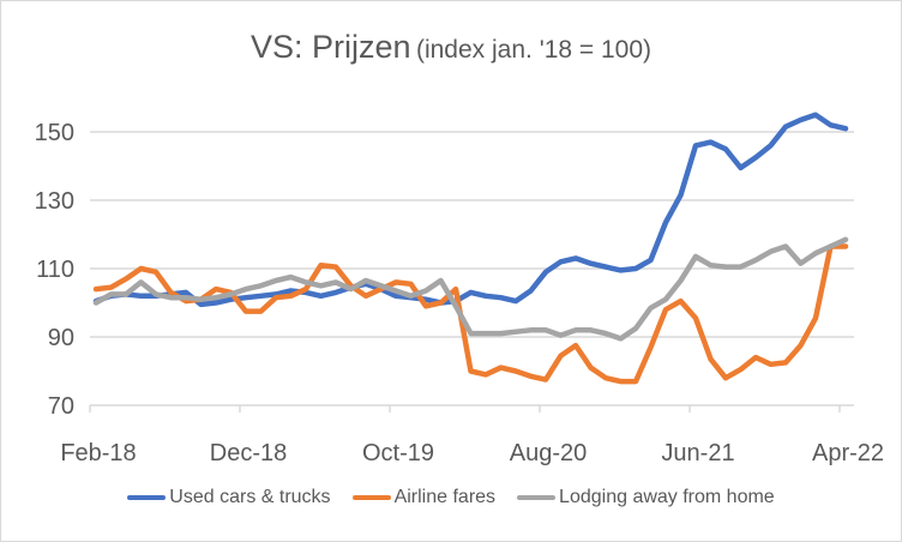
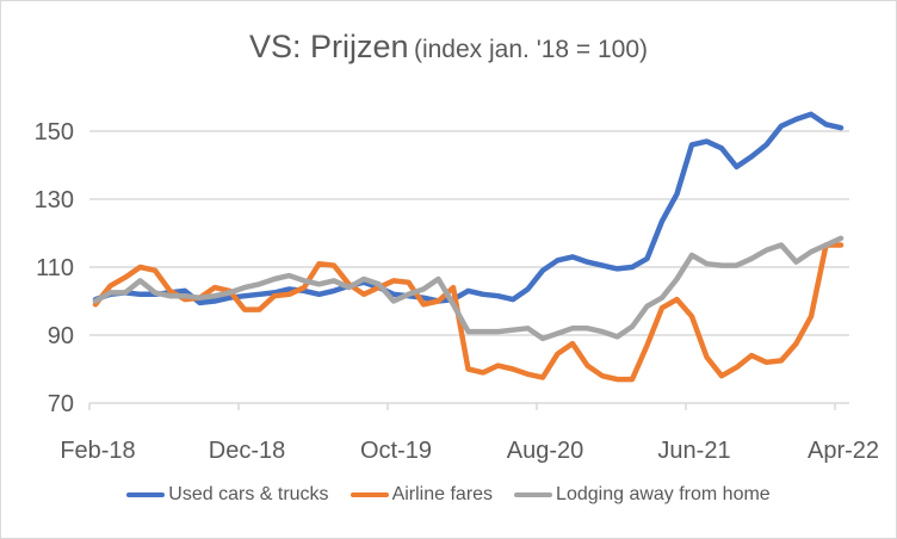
Airline fares/Feb-18: 104 -> 99
Lodging away from home/Oct-19: 104 -> 100
Lodging away from home/Aug-20: 92 -> 89
